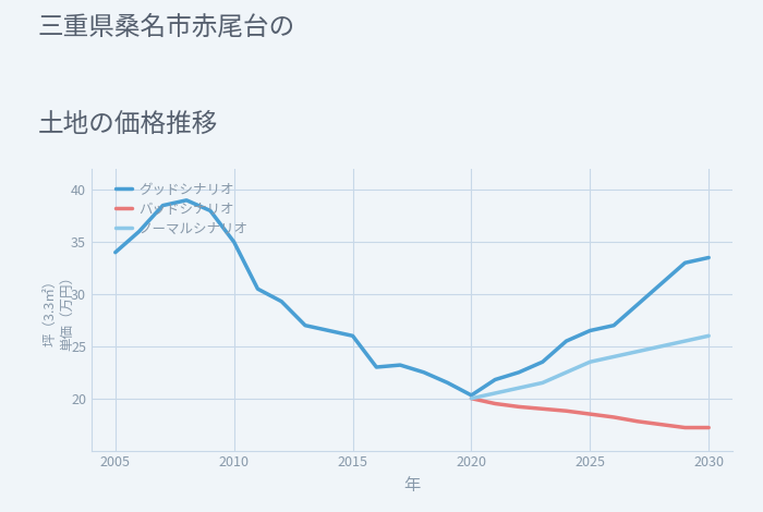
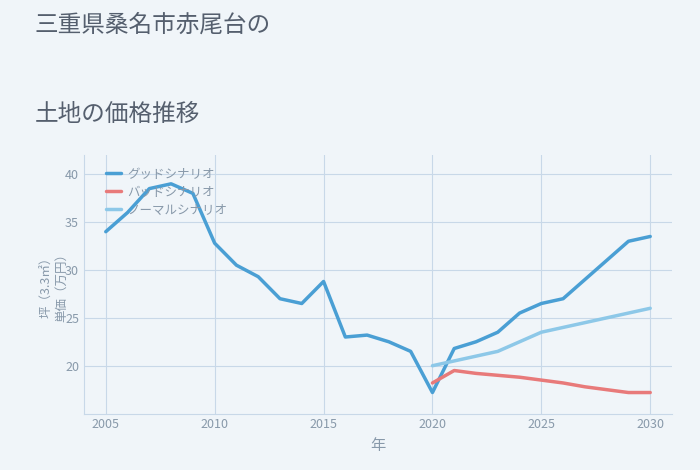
グッドシナリオ/2010: 35.0 -> 32.8
グッドシナリオ/2015: 26.0 -> 28.8
グッドシナリオ/2020: 20.3 -> 17.2
バッドシナリオ/2020: 20.0 -> 18.2
